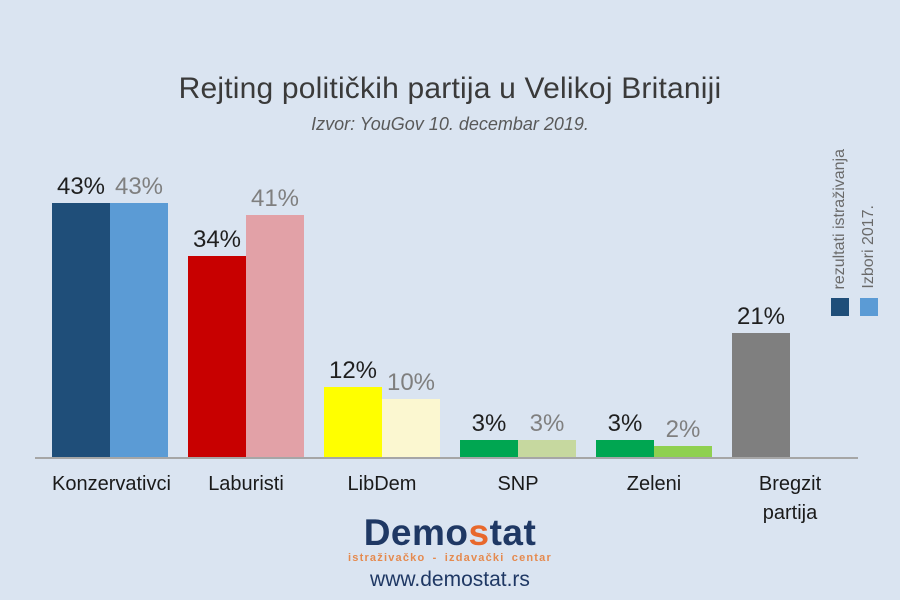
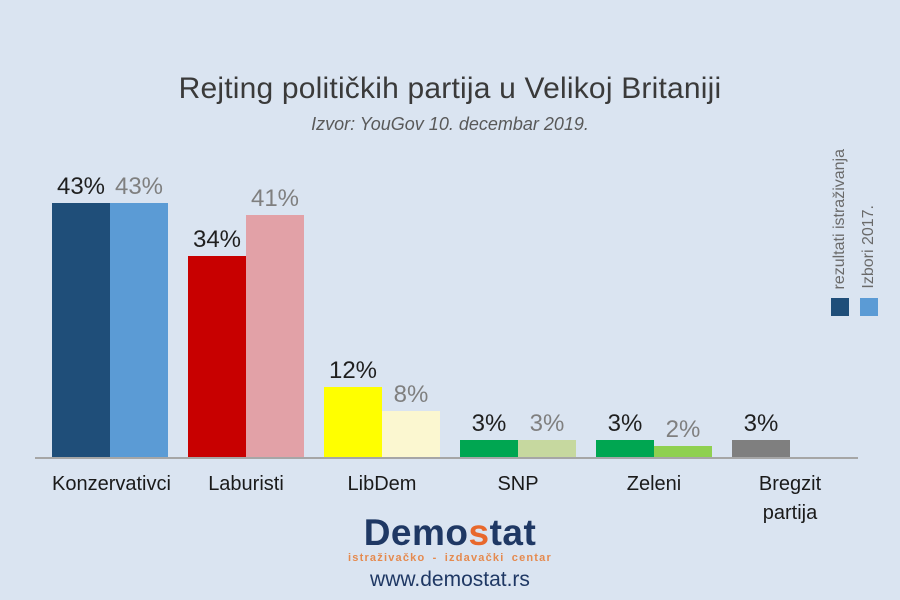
Izbori 2017./LibDem: 10% -> 8%
rezultati istraživanja/Bregzit partija: 21% -> 3%
